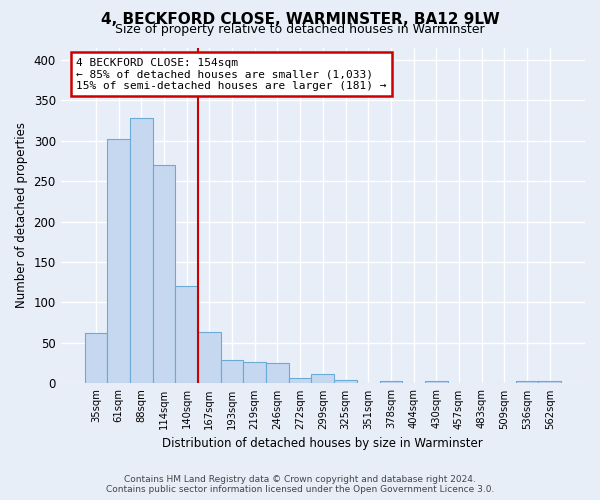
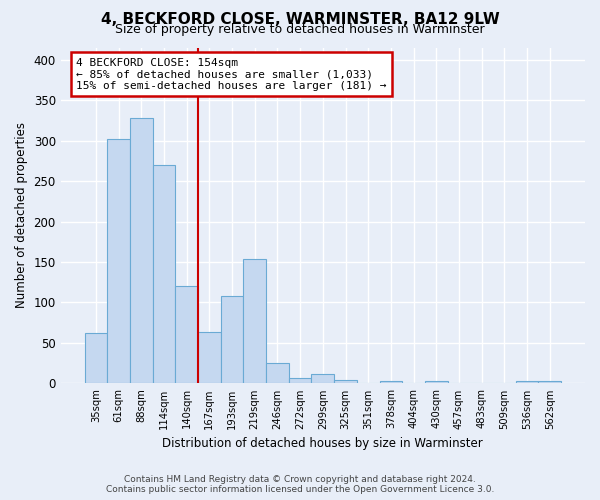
193sqm: 29 -> 108
219sqm: 27 -> 154
